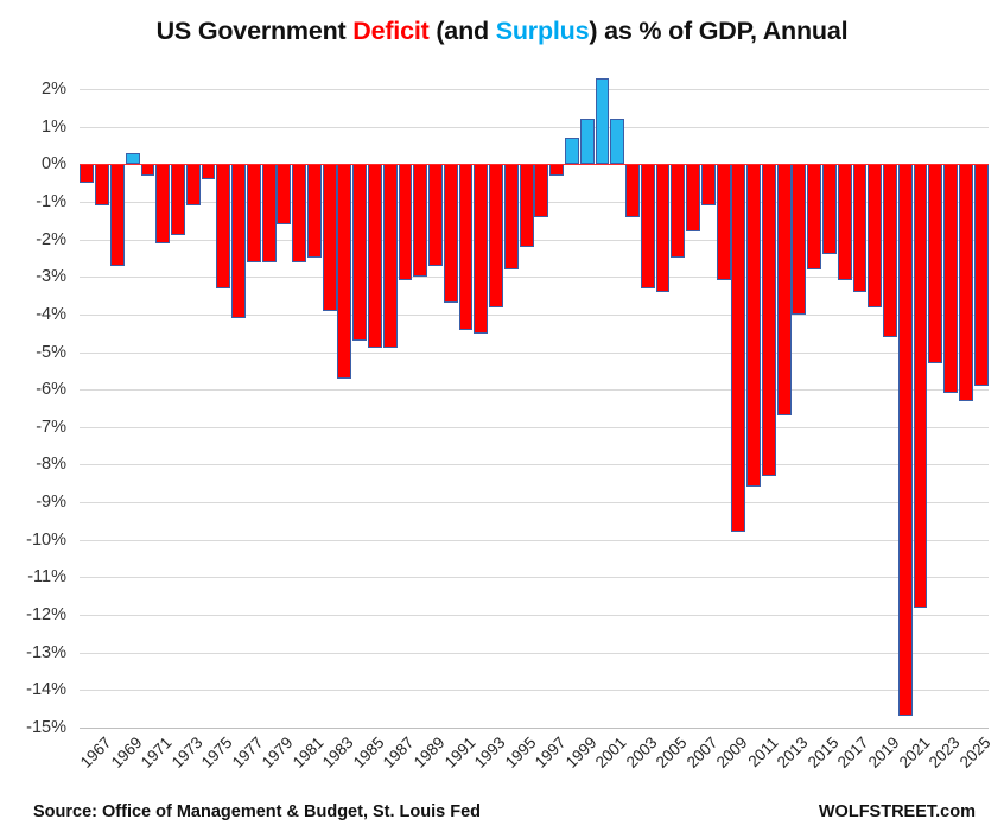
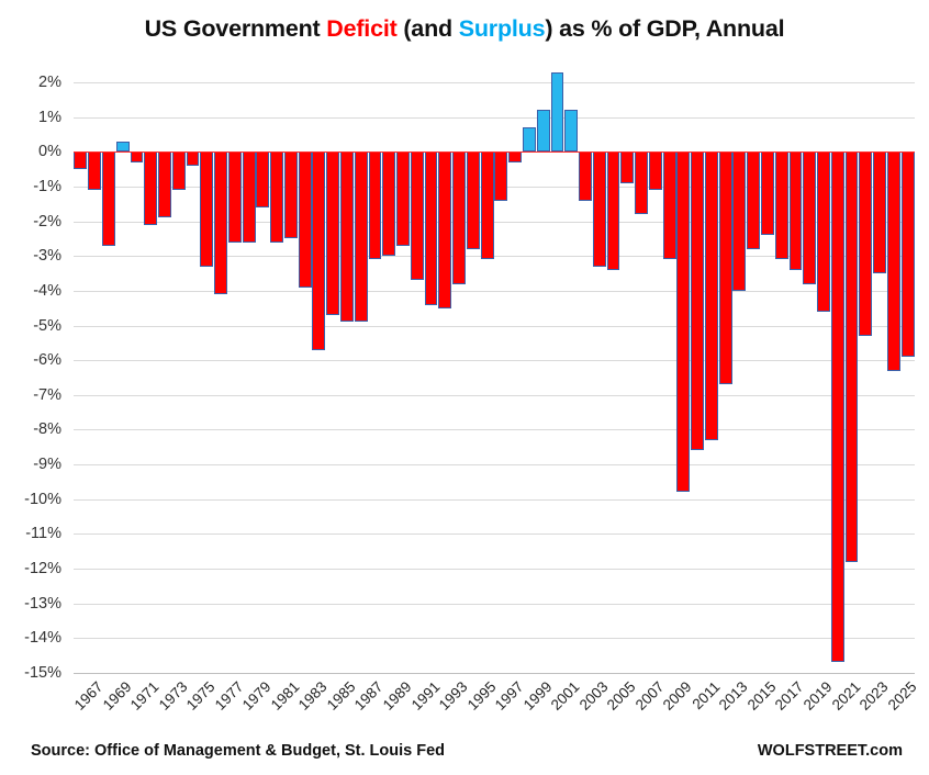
1995: -2.2% -> -3.1%
2005: -2.5% -> -0.9%
2023: -6.1% -> -3.5%
